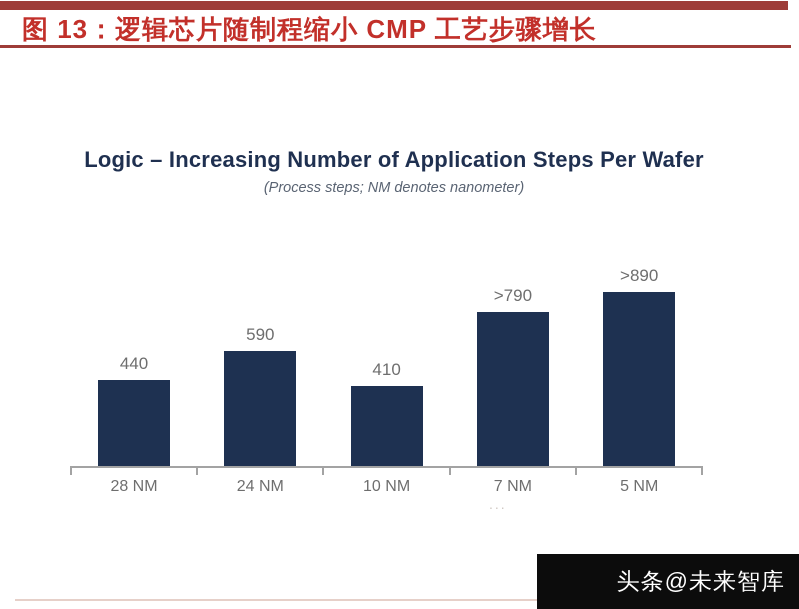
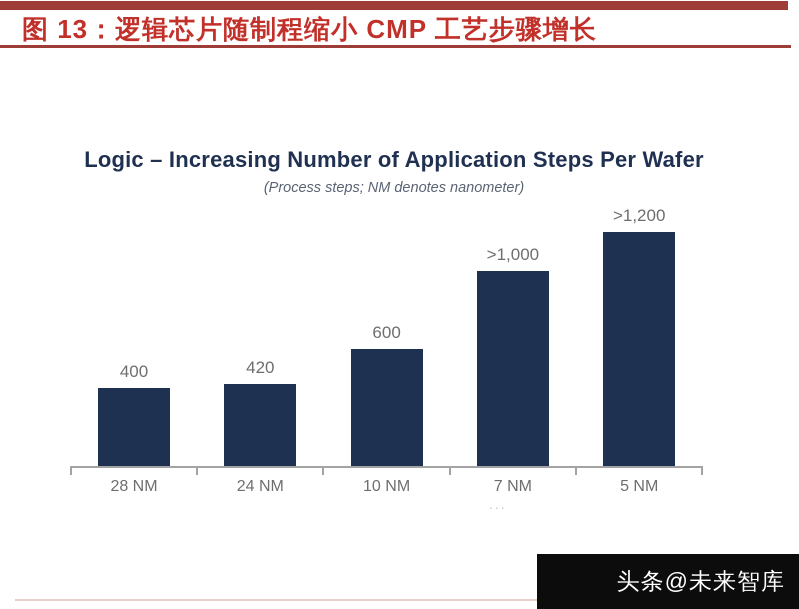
28 NM: 440 -> 400
24 NM: 590 -> 420
10 NM: 410 -> 600
7 NM: 790 -> 1,000
5 NM: 890 -> 1,200
